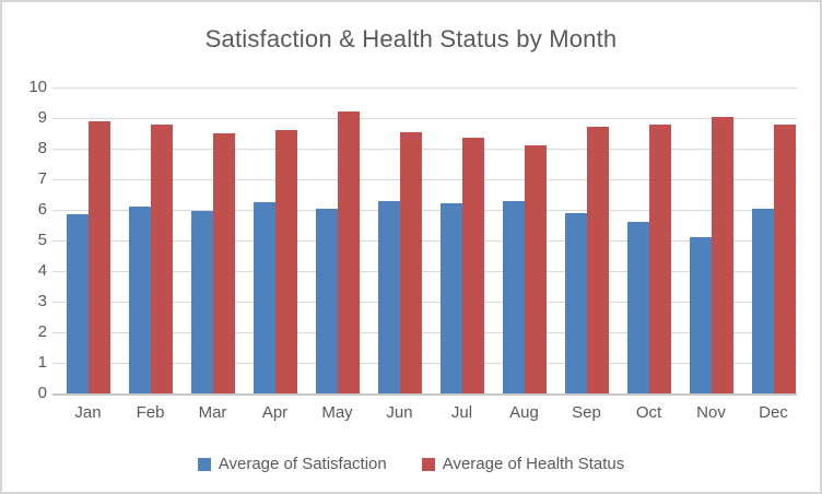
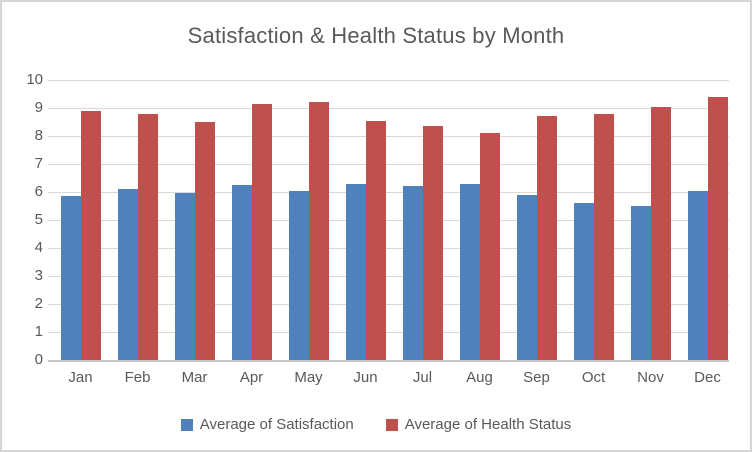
Average of Health Status/Apr: 8.6 -> 9.2
Average of Satisfaction/Nov: 5.1 -> 5.5
Average of Health Status/Dec: 8.8 -> 9.4
